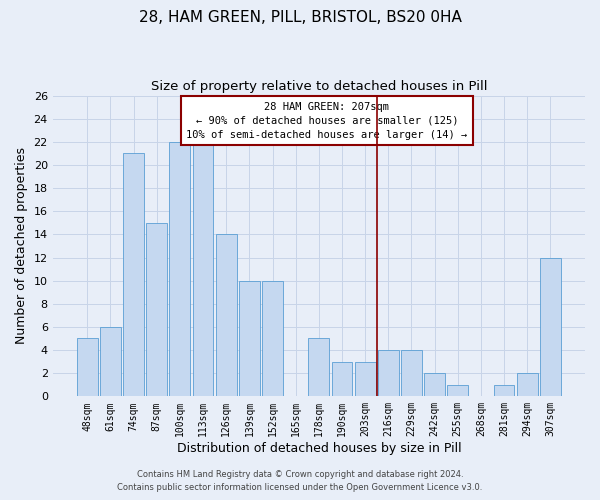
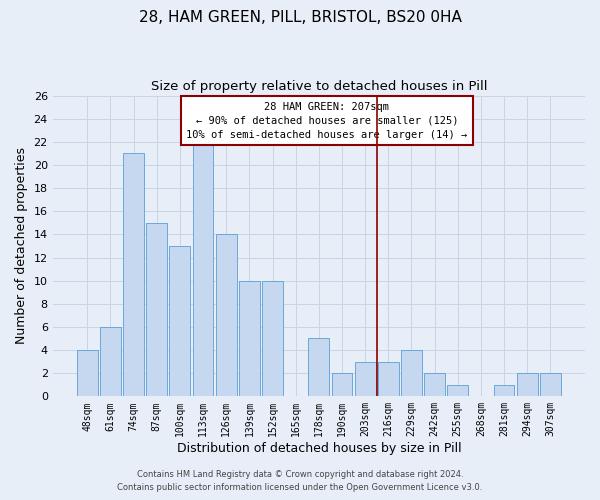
48sqm: 5 -> 4
100sqm: 22 -> 13
190sqm: 3 -> 2
216sqm: 4 -> 3
307sqm: 12 -> 2
